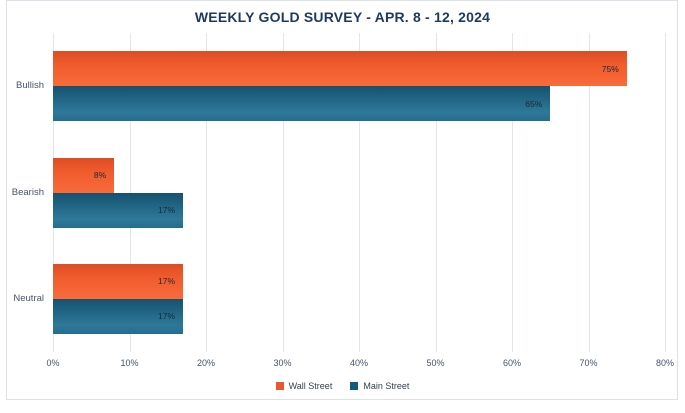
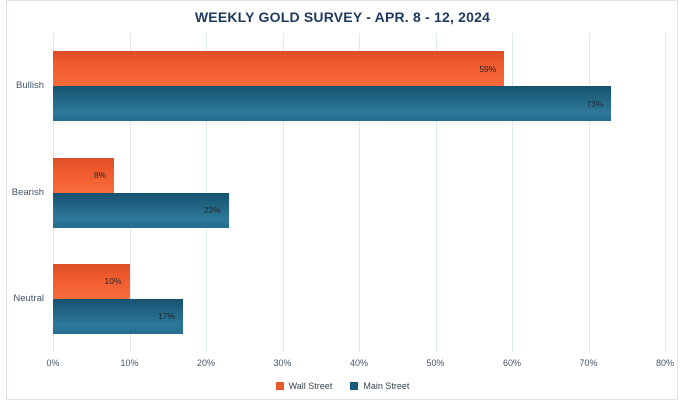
Wall Street/Bullish: 75% -> 59%
Main Street/Bullish: 65% -> 73%
Main Street/Bearish: 17% -> 23%
Wall Street/Neutral: 17% -> 10%
